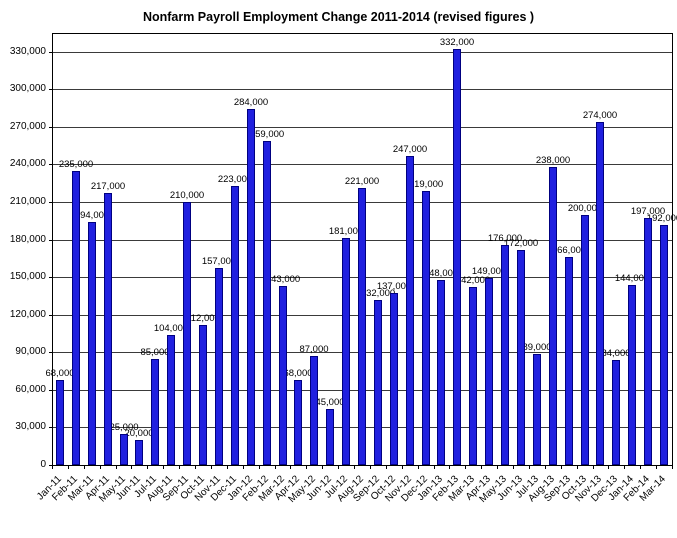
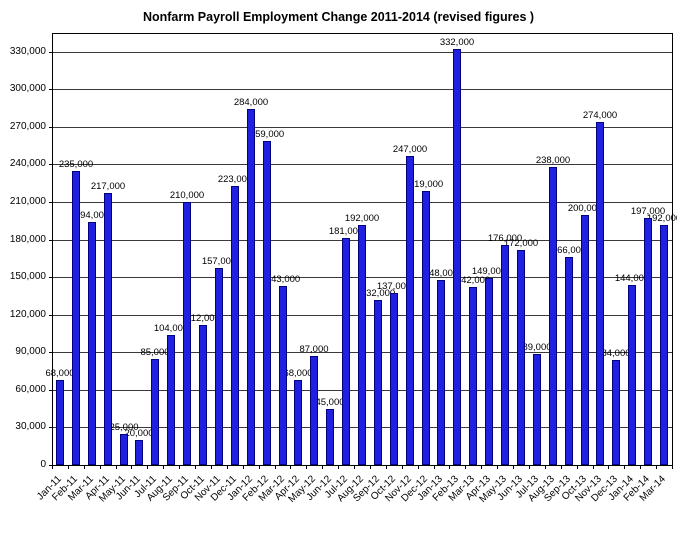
Aug-12: 221,000 -> 192,000
